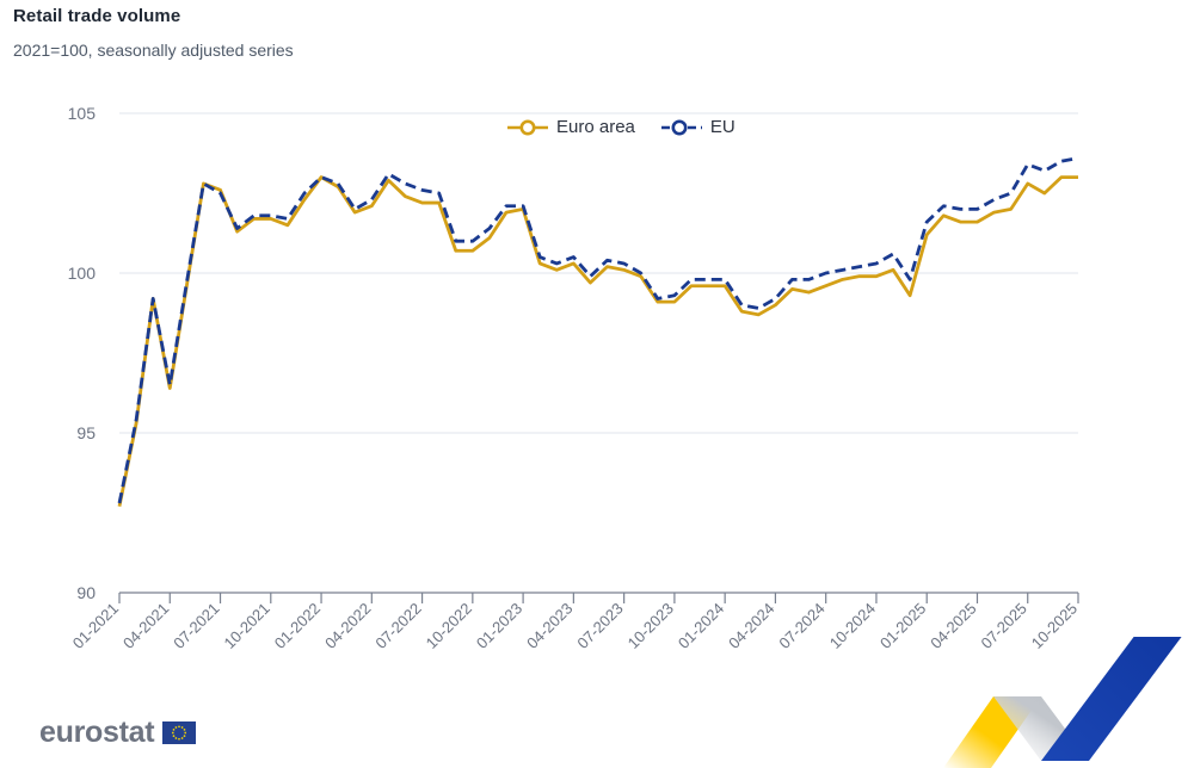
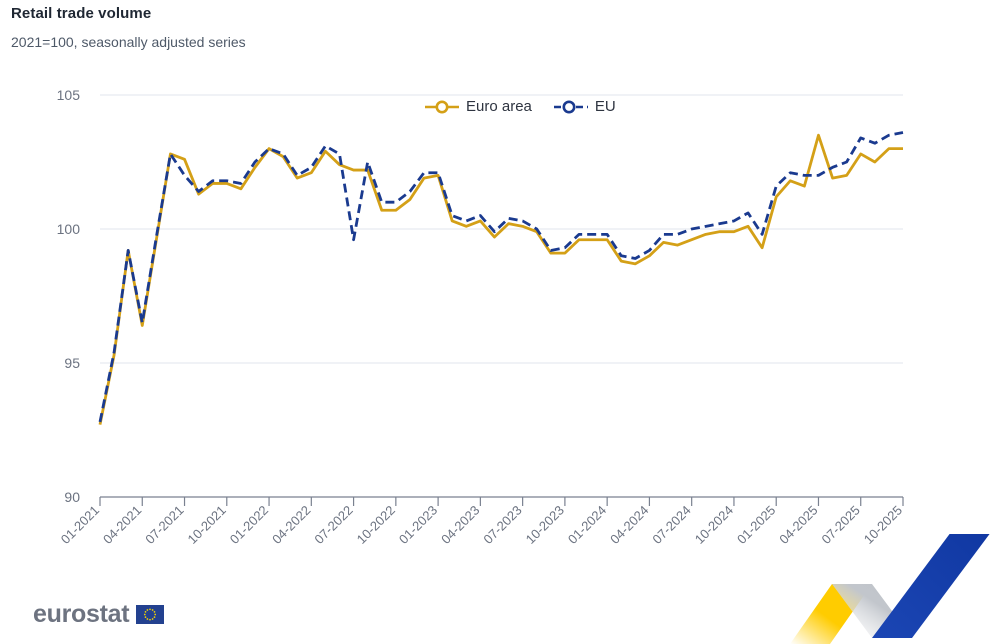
EU/07-2021: 102.5 -> 102.0
EU/07-2022: 102.6 -> 99.6
Euro area/04-2025: 101.6 -> 103.5
